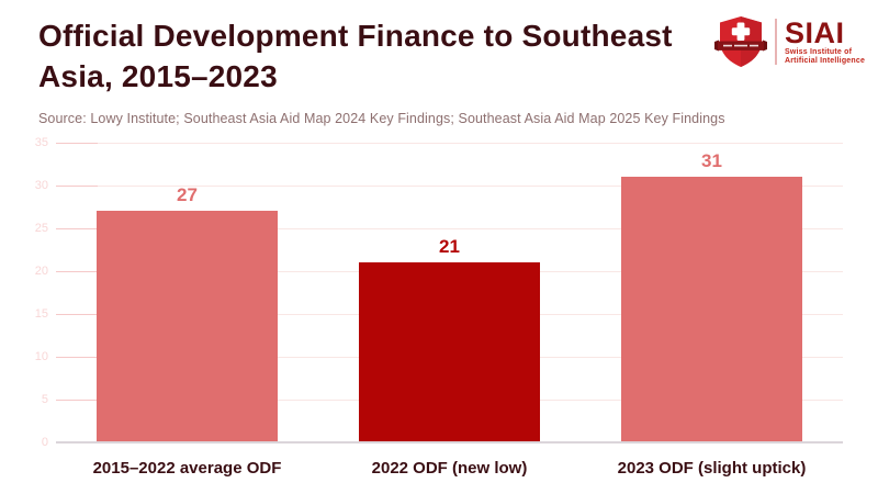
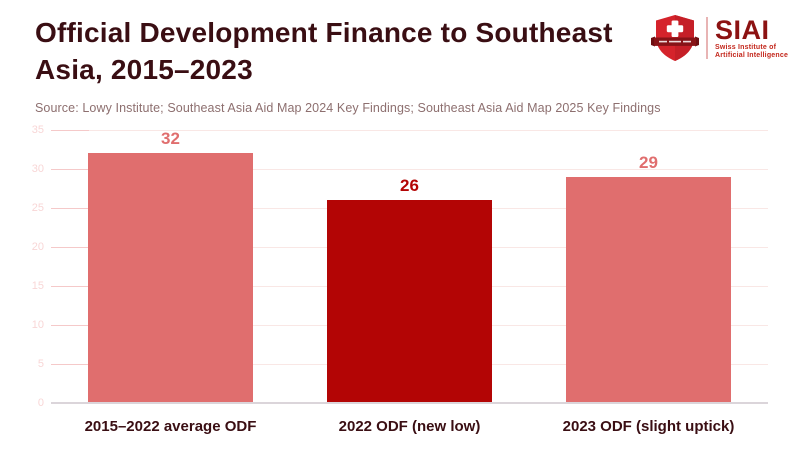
2015–2022 average ODF: 27 -> 32
2022 ODF (new low): 21 -> 26
2023 ODF (slight uptick): 31 -> 29
